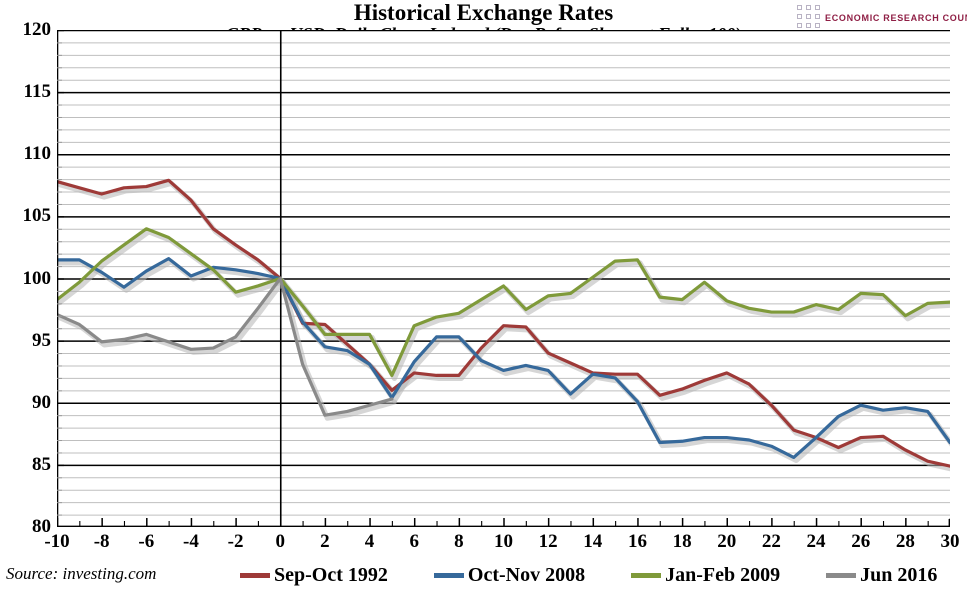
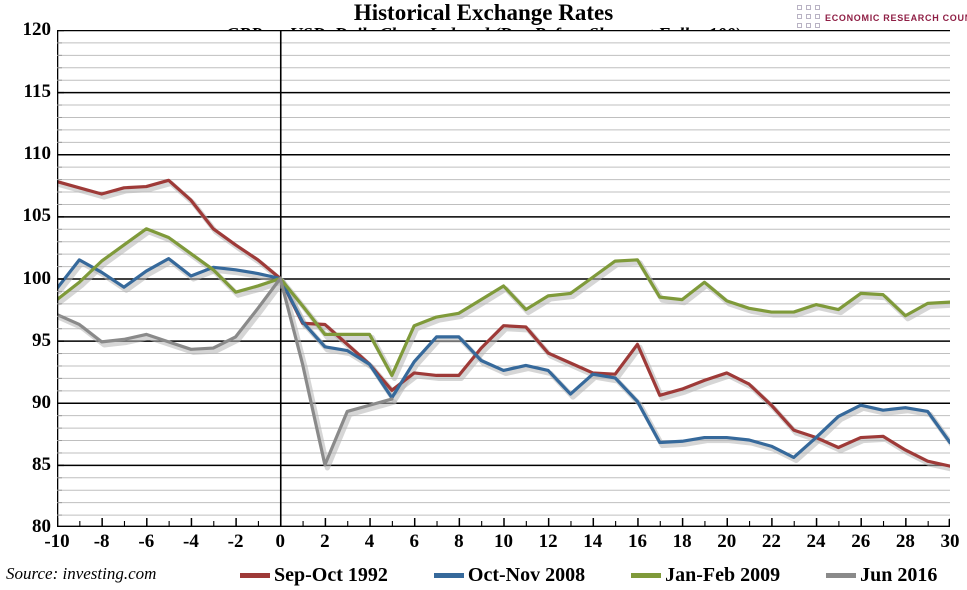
Oct-Nov 2008/-10: 101.5 -> 99.2
Jun 2016/2: 89.0 -> 85.0
Sep-Oct 1992/16: 92.3 -> 94.7
